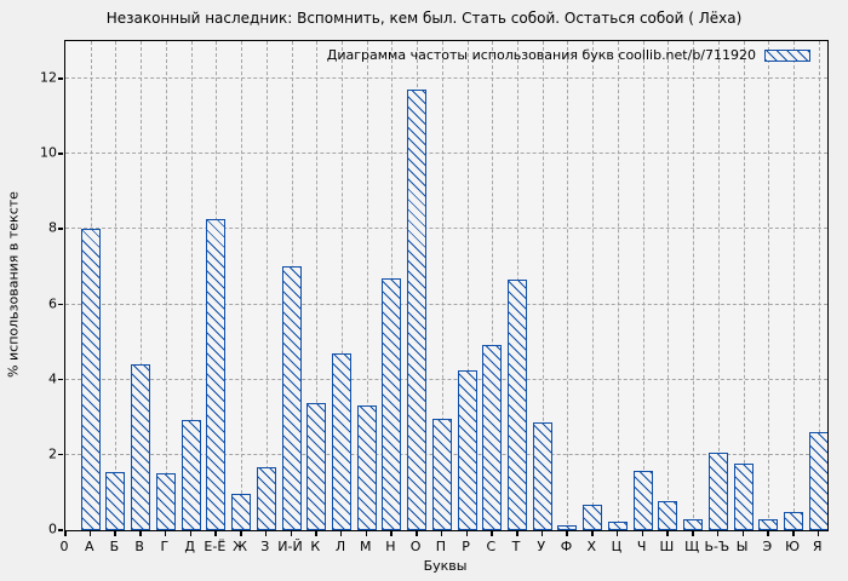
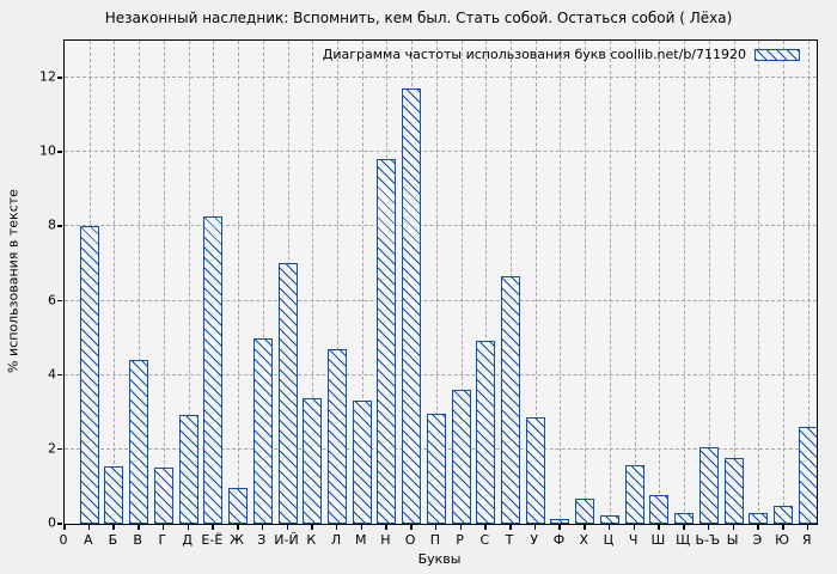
З: 1.7 -> 5.0
Н: 6.7 -> 9.8
Р: 4.2 -> 3.6
